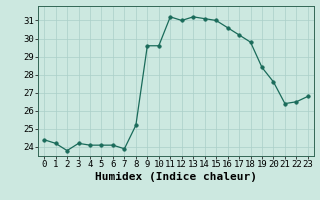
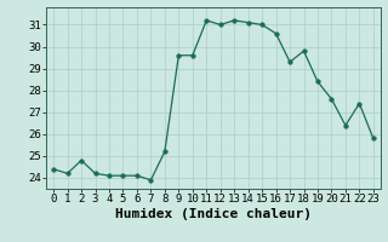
2: 23.8 -> 24.8
17: 30.2 -> 29.3
22: 26.5 -> 27.4
23: 26.8 -> 25.8
